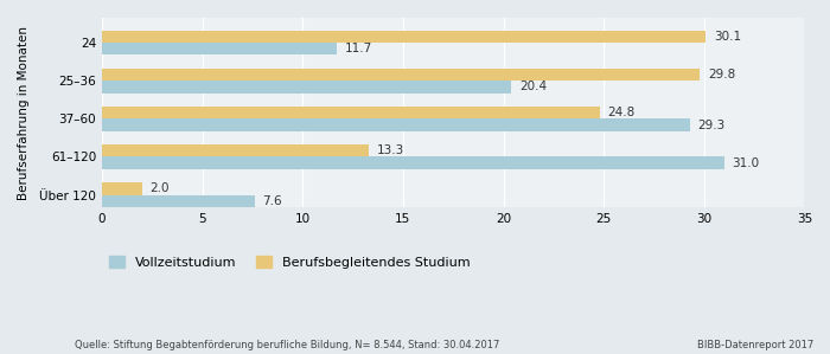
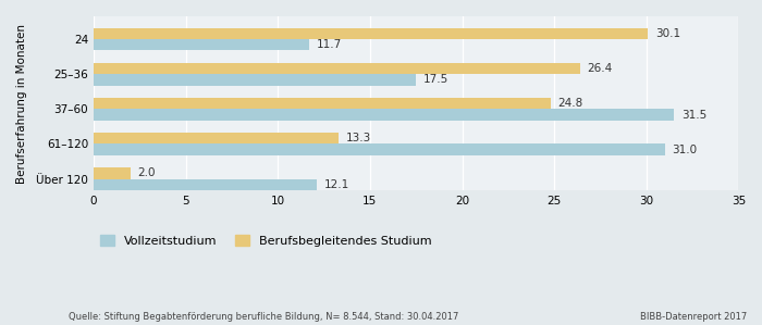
Berufsbegleitendes Studium/25–36: 29.8 -> 26.4
Vollzeitstudium/25–36: 20.4 -> 17.5
Vollzeitstudium/37–60: 29.3 -> 31.5
Vollzeitstudium/Über 120: 7.6 -> 12.1
